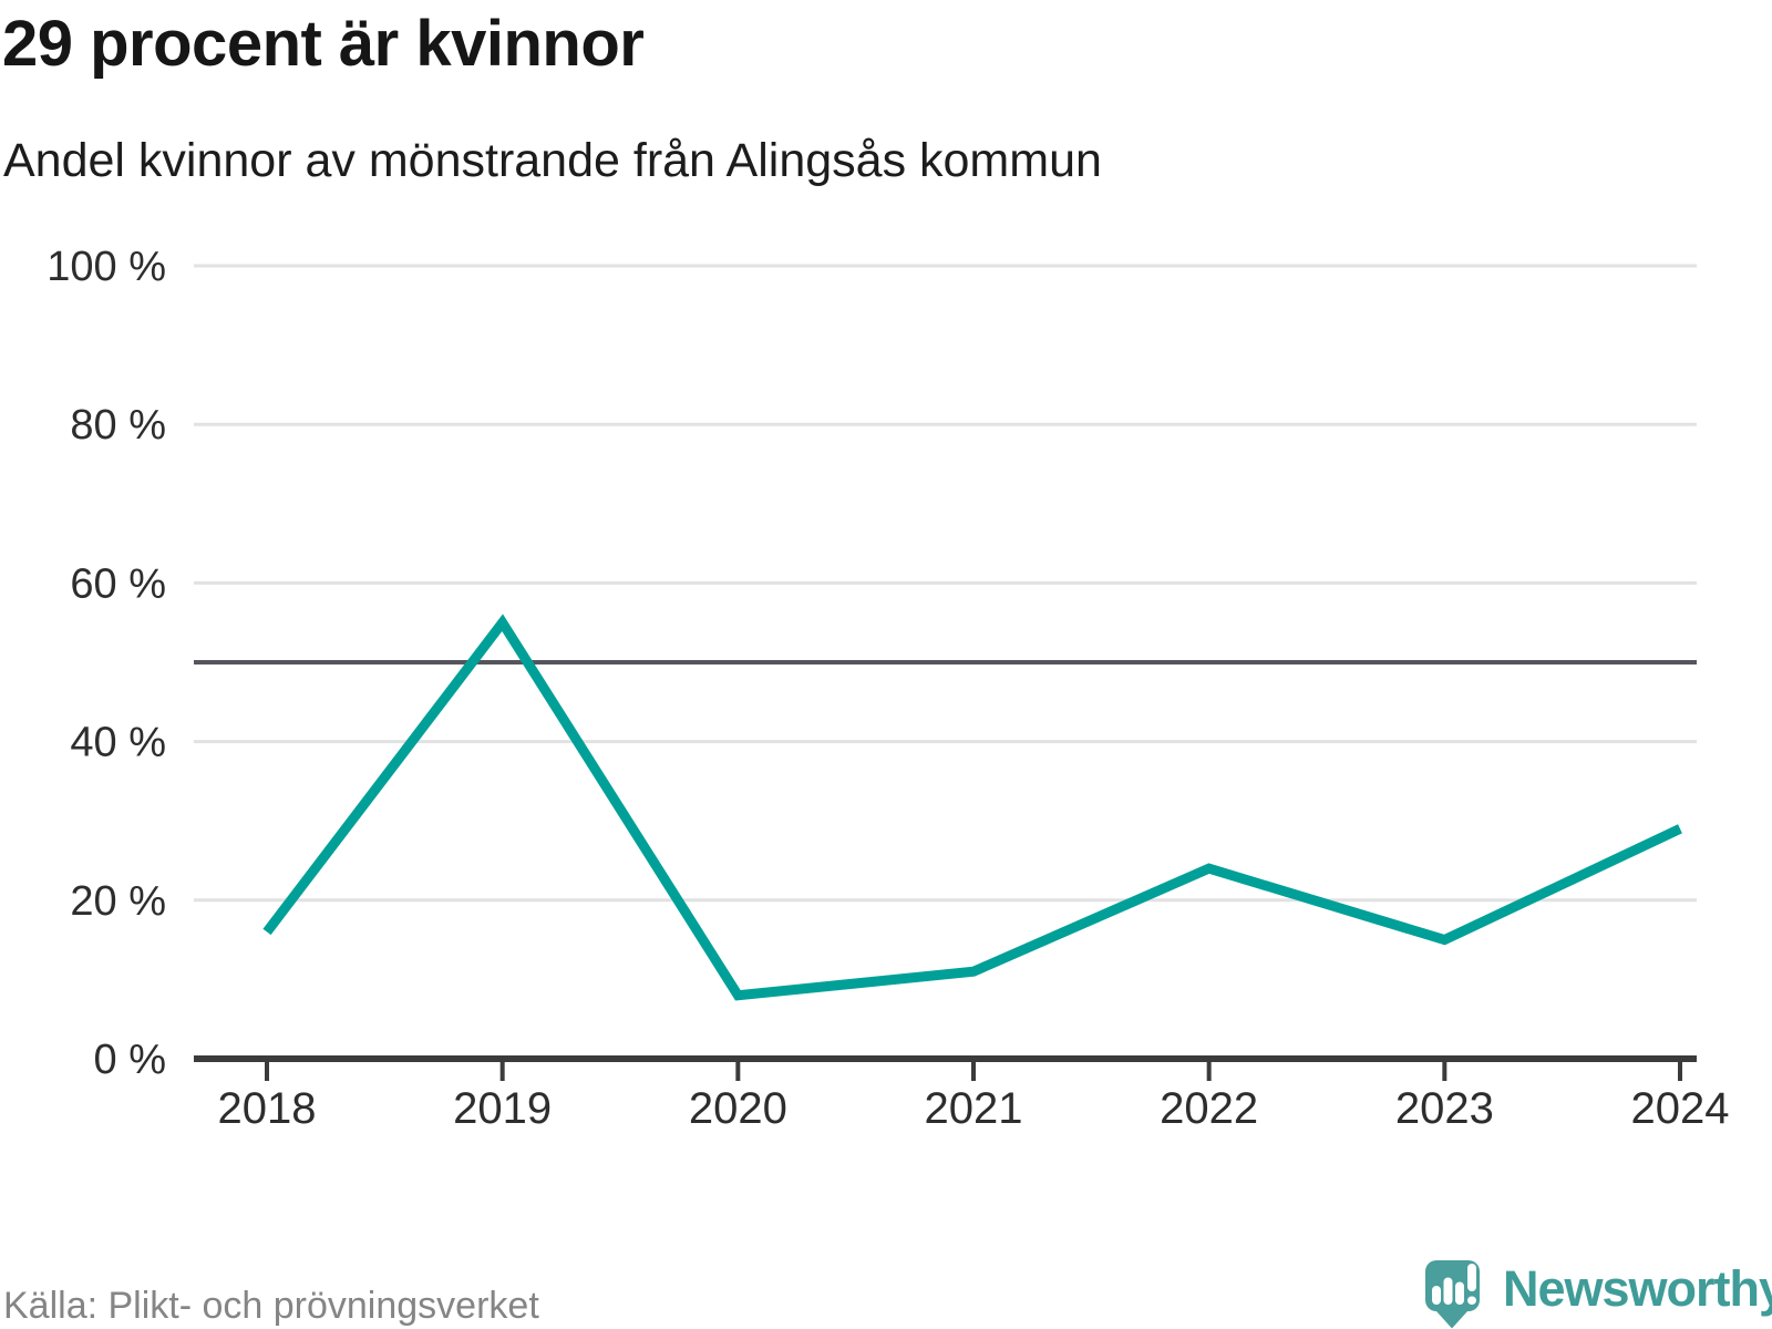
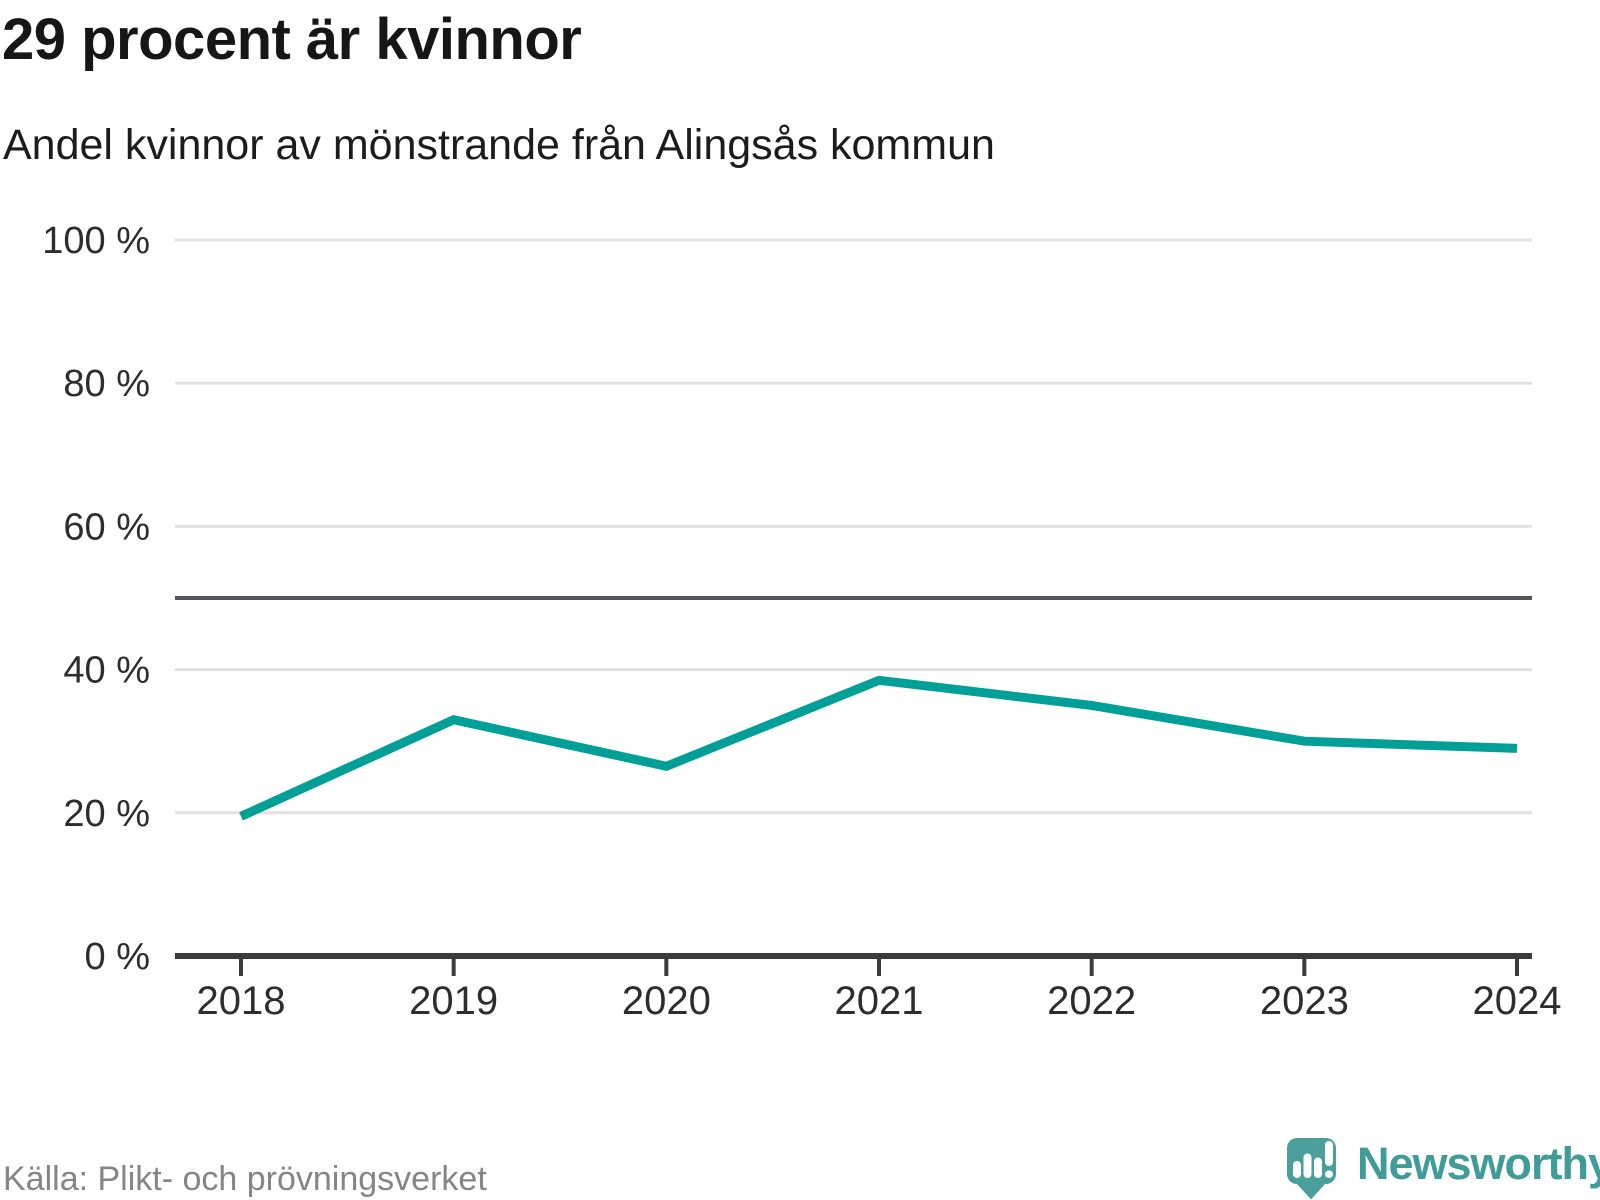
2018: 16% -> 20%
2019: 55% -> 33%
2020: 8% -> 26%
2021: 11% -> 38%
2022: 24% -> 35%
2023: 15% -> 30%
